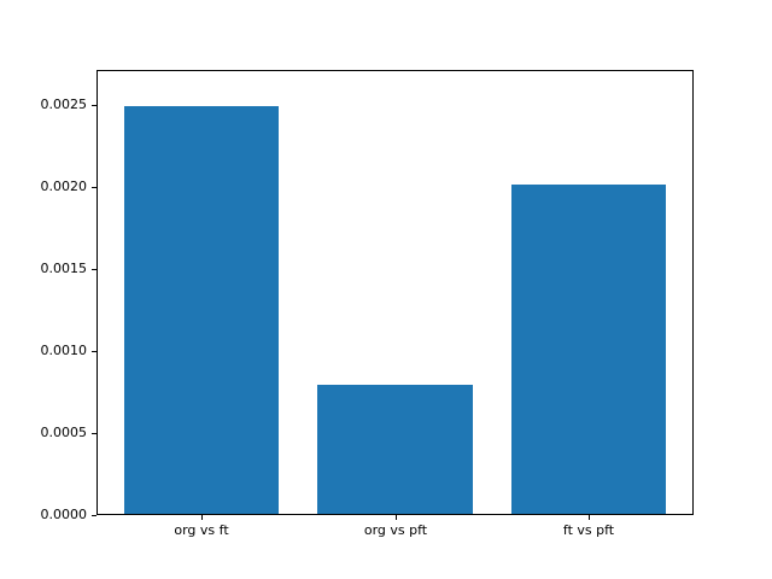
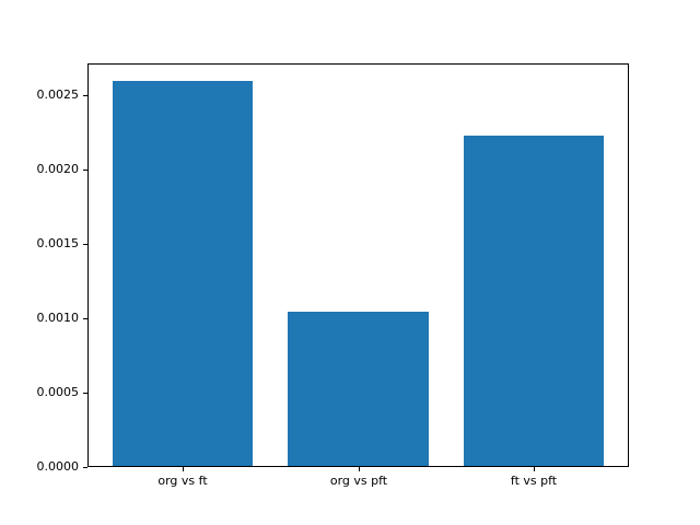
org vs ft: 0.00249 -> 0.00259
org vs pft: 0.00079 -> 0.00104
ft vs pft: 0.00201 -> 0.00222
